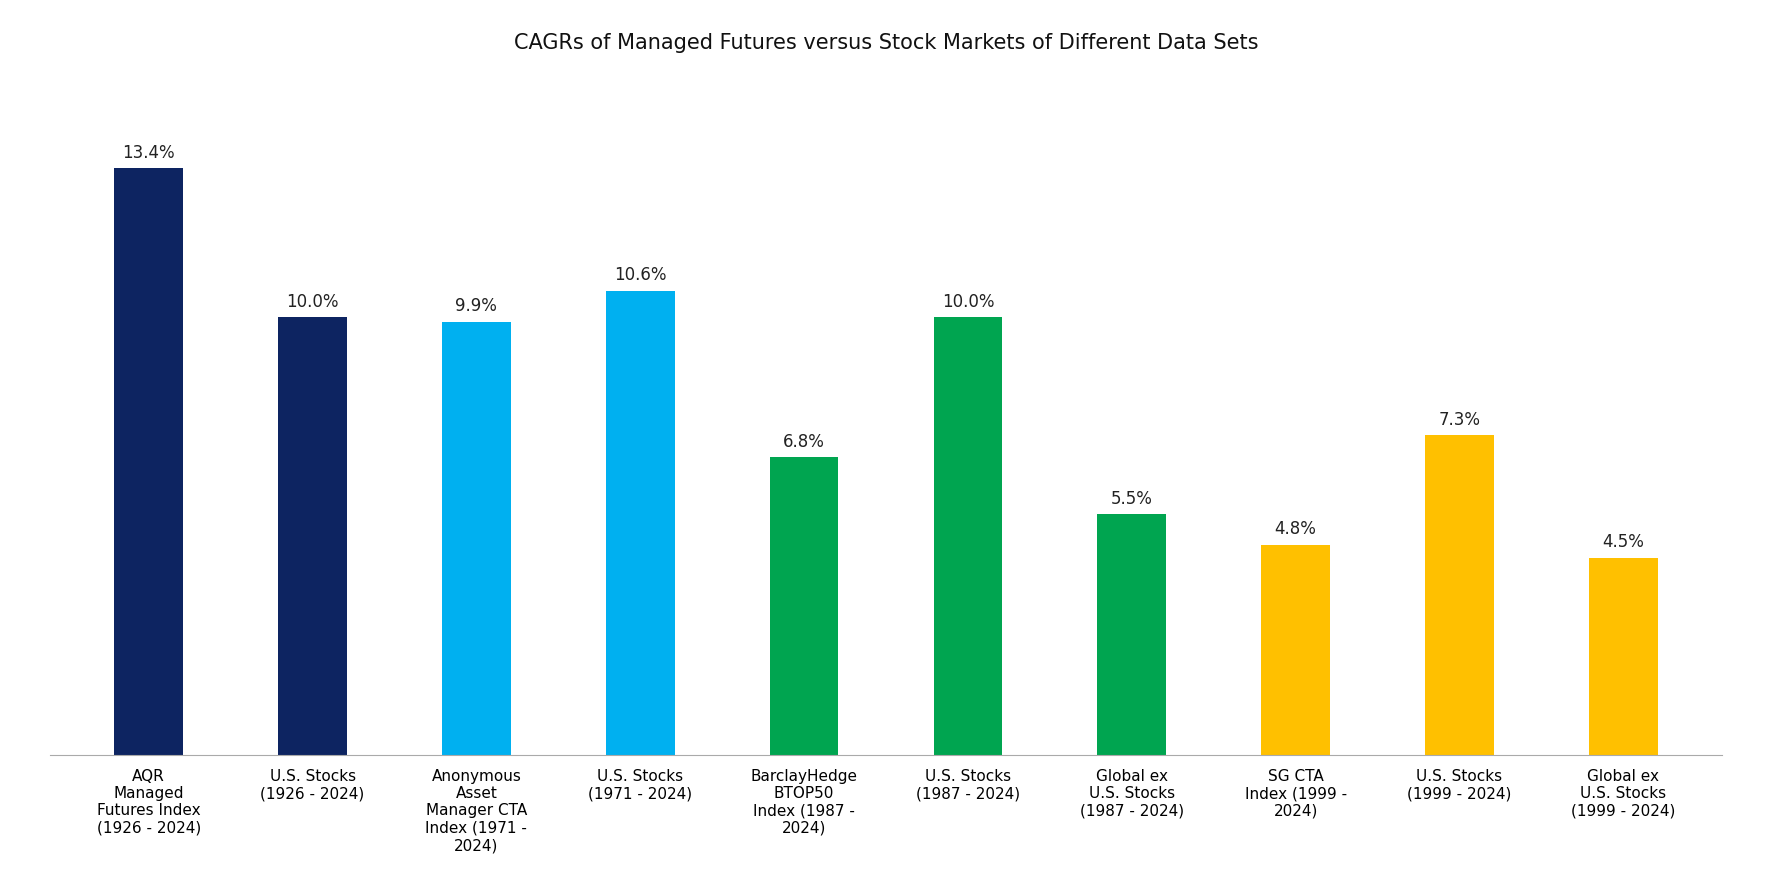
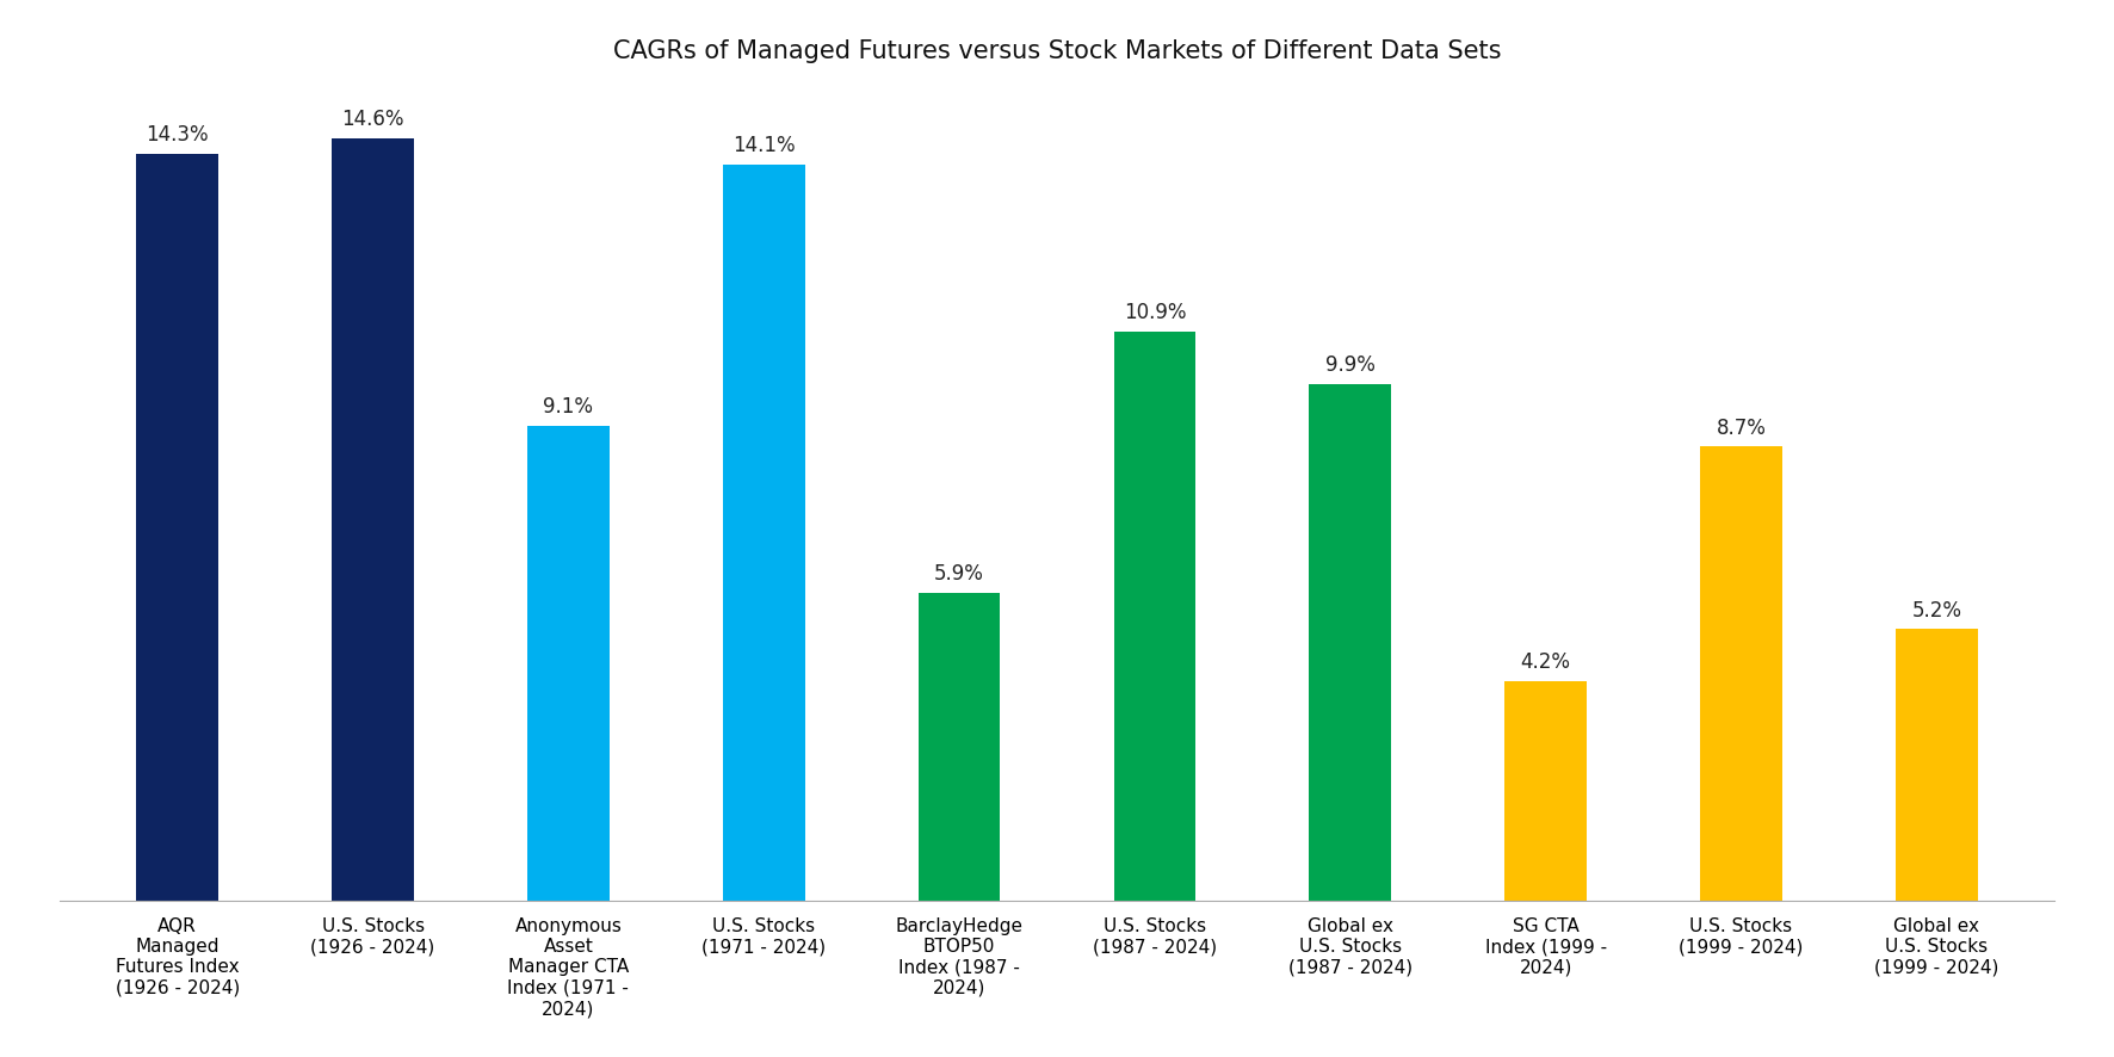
AQR Managed Futures Index (1926 - 2024): 13.4% -> 14.3%
U.S. Stocks (1926 - 2024): 10.0% -> 14.6%
Anonymous Asset Manager CTA Index (1971 - 2024): 9.9% -> 9.1%
U.S. Stocks (1971 - 2024): 10.6% -> 14.1%
BarclayHedge BTOP50 Index (1987 - 2024): 6.8% -> 5.9%
U.S. Stocks (1987 - 2024): 10.0% -> 10.9%
Global ex U.S. Stocks (1987 - 2024): 5.5% -> 9.9%
SG CTA Index (1999 - 2024): 4.8% -> 4.2%
U.S. Stocks (1999 - 2024): 7.3% -> 8.7%
Global ex U.S. Stocks (1999 - 2024): 4.5% -> 5.2%
